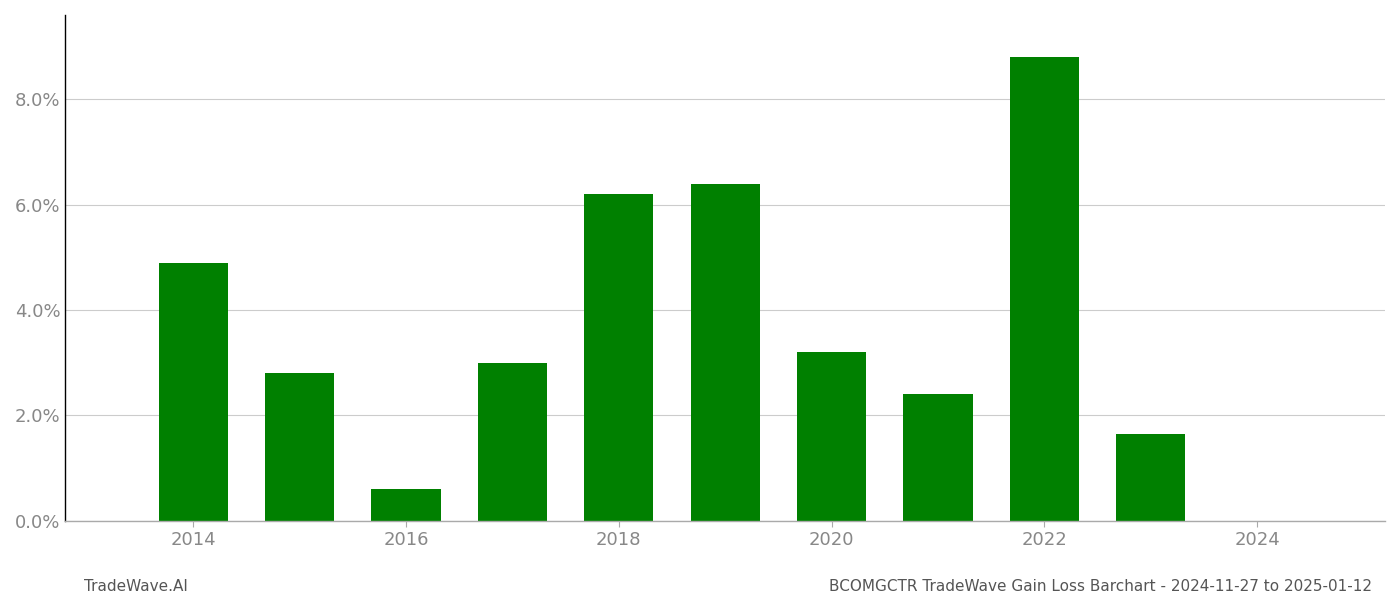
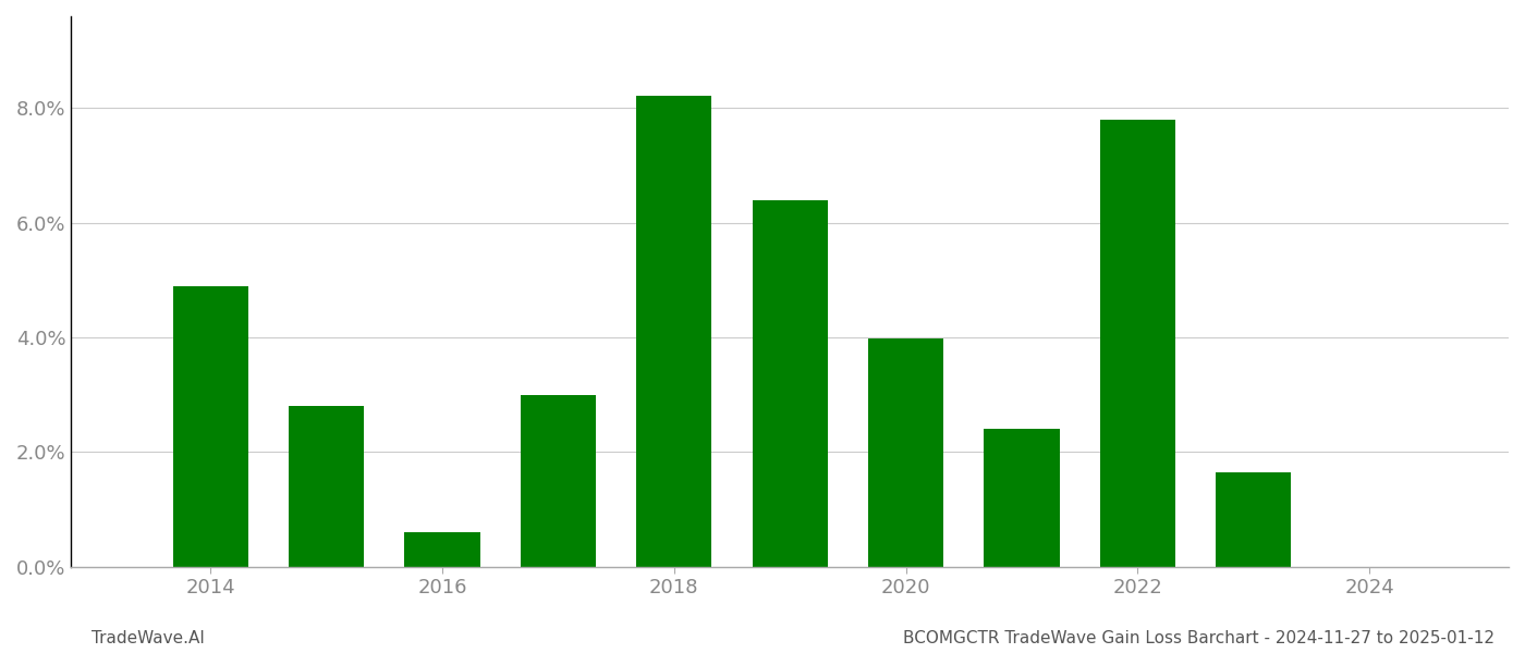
2018: 6.20% -> 8.22%
2020: 3.20% -> 3.98%
2022: 8.80% -> 7.80%
